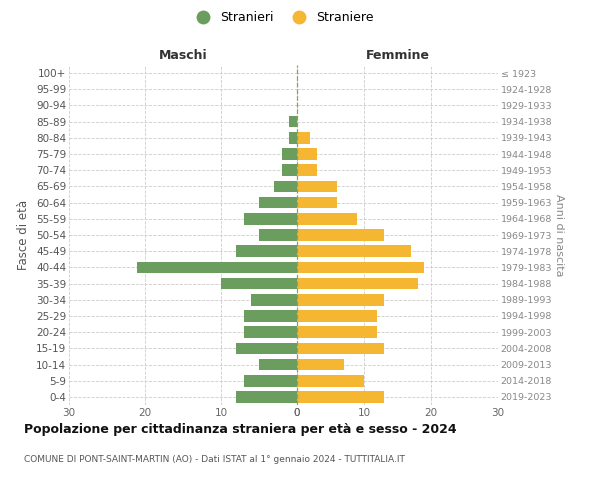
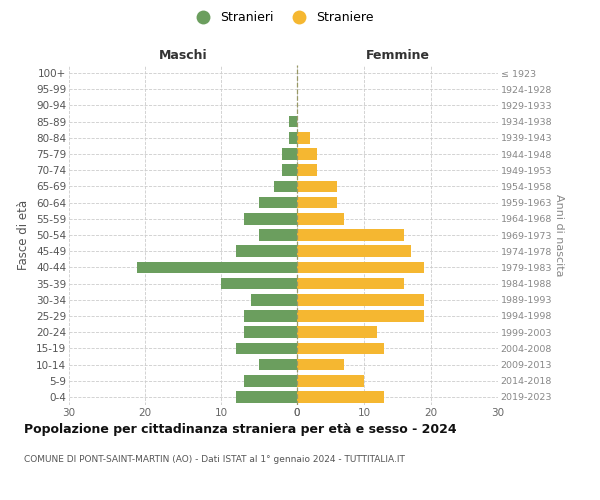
Femmine/1964-1968: 9 -> 7
Femmine/1969-1973: 13 -> 16
Femmine/1984-1988: 18 -> 16
Femmine/1989-1993: 13 -> 19
Femmine/1994-1998: 12 -> 19
